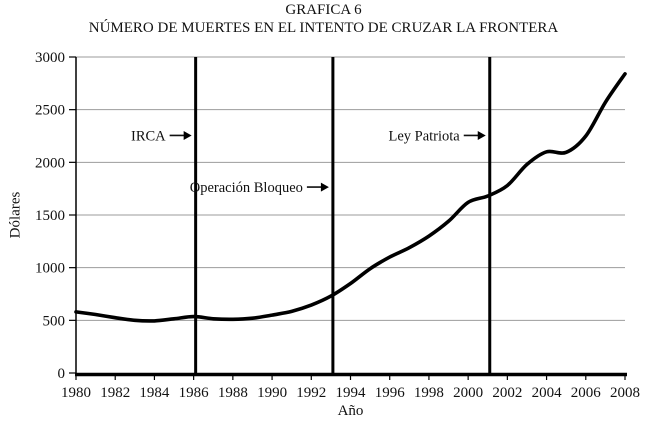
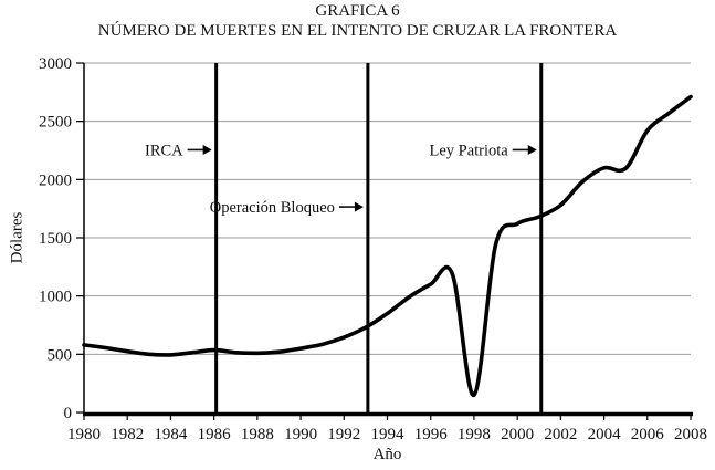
1998: 1300 -> 150
2006: 2250 -> 2420
2008: 2840 -> 2710
